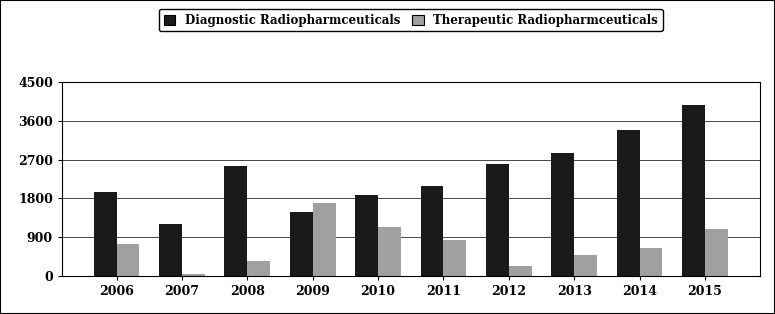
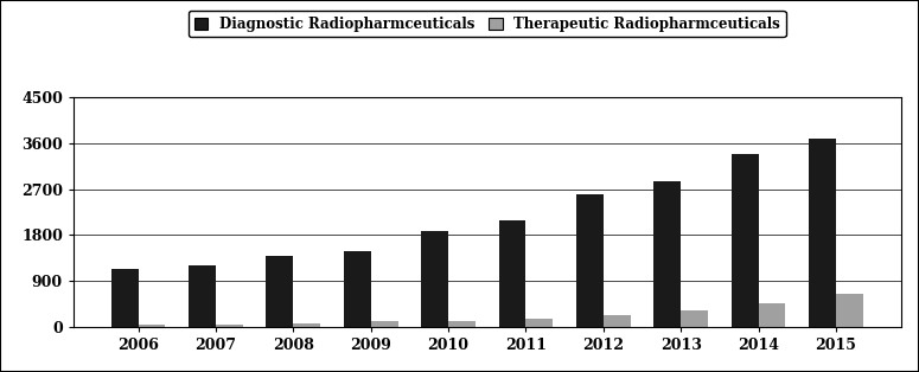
Diagnostic Radiopharmceuticals/2006: 1950 -> 1150
Therapeutic Radiopharmceuticals/2006: 750 -> 60
Diagnostic Radiopharmceuticals/2008: 2550 -> 1390
Therapeutic Radiopharmceuticals/2008: 350 -> 80
Therapeutic Radiopharmceuticals/2009: 1700 -> 120
Therapeutic Radiopharmceuticals/2010: 1150 -> 120
Therapeutic Radiopharmceuticals/2011: 850 -> 180
Therapeutic Radiopharmceuticals/2013: 500 -> 340
Therapeutic Radiopharmceuticals/2014: 650 -> 480
Diagnostic Radiopharmceuticals/2015: 3950 -> 3680
Therapeutic Radiopharmceuticals/2015: 1100 -> 650
